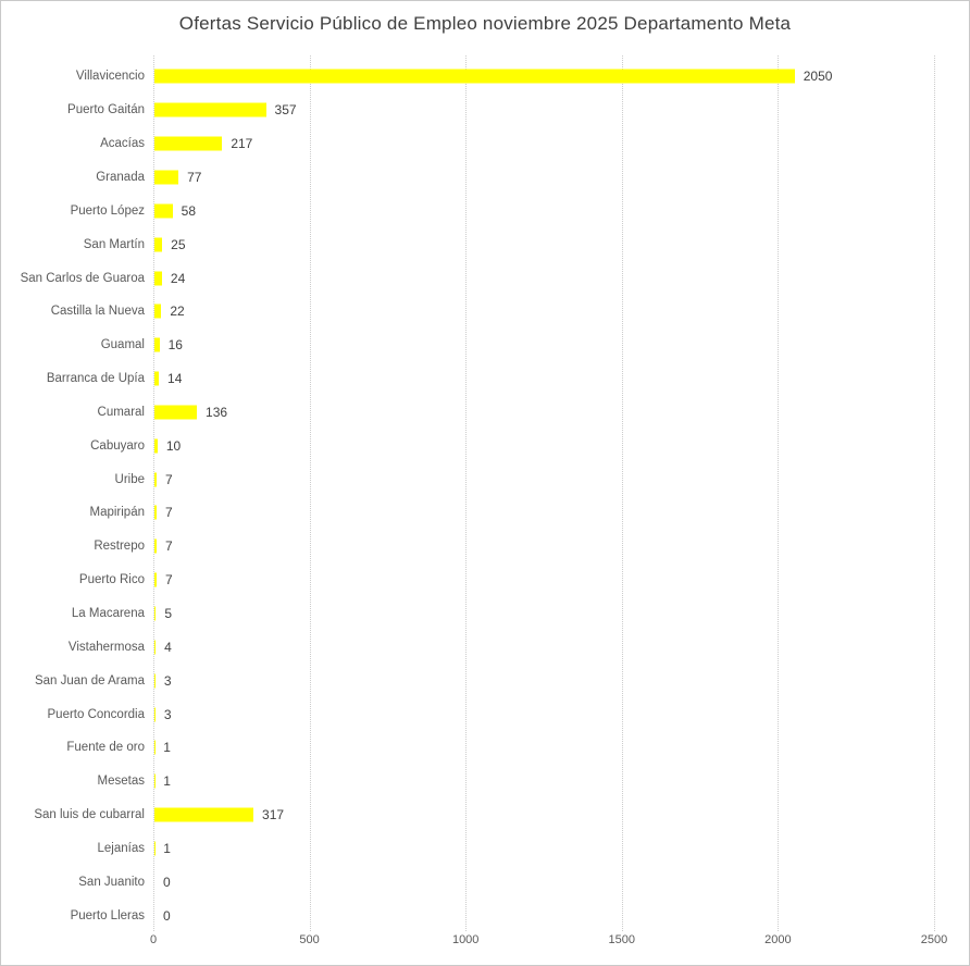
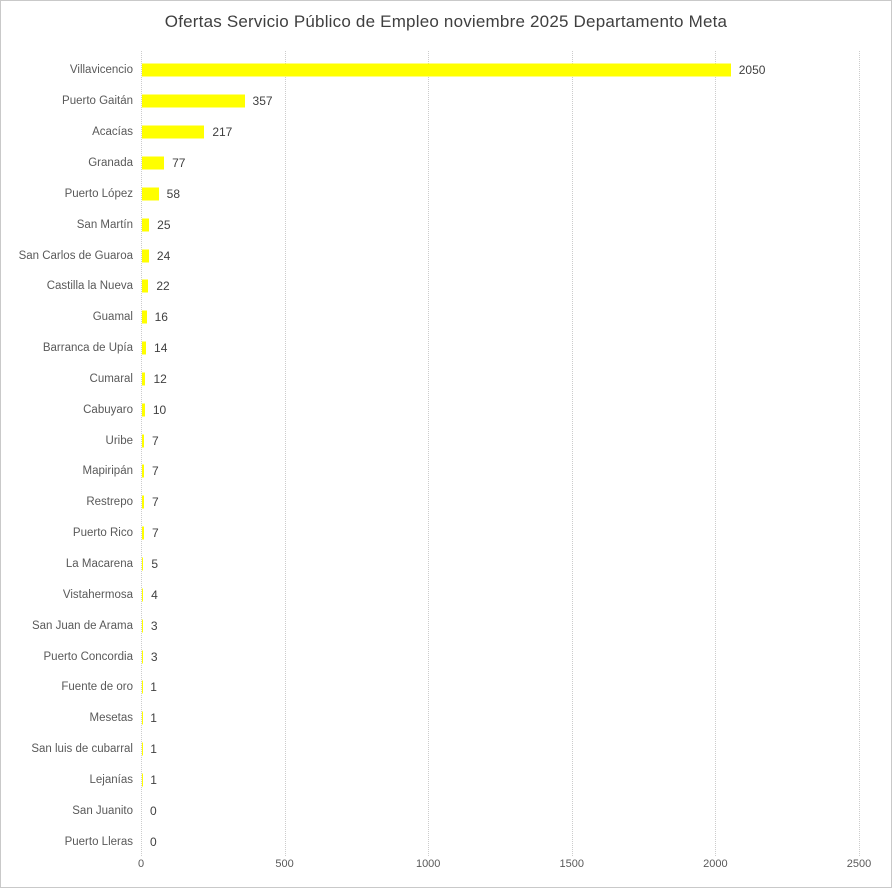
Cumaral: 136 -> 12
San luis de cubarral: 317 -> 1
